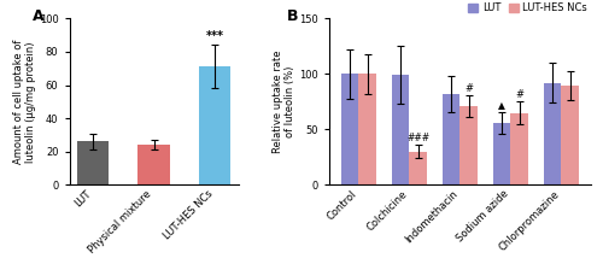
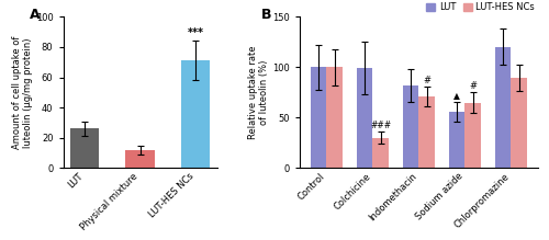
Physical mixture: 24 -> 12
LUT/Chlorpromazine: 92 -> 120
